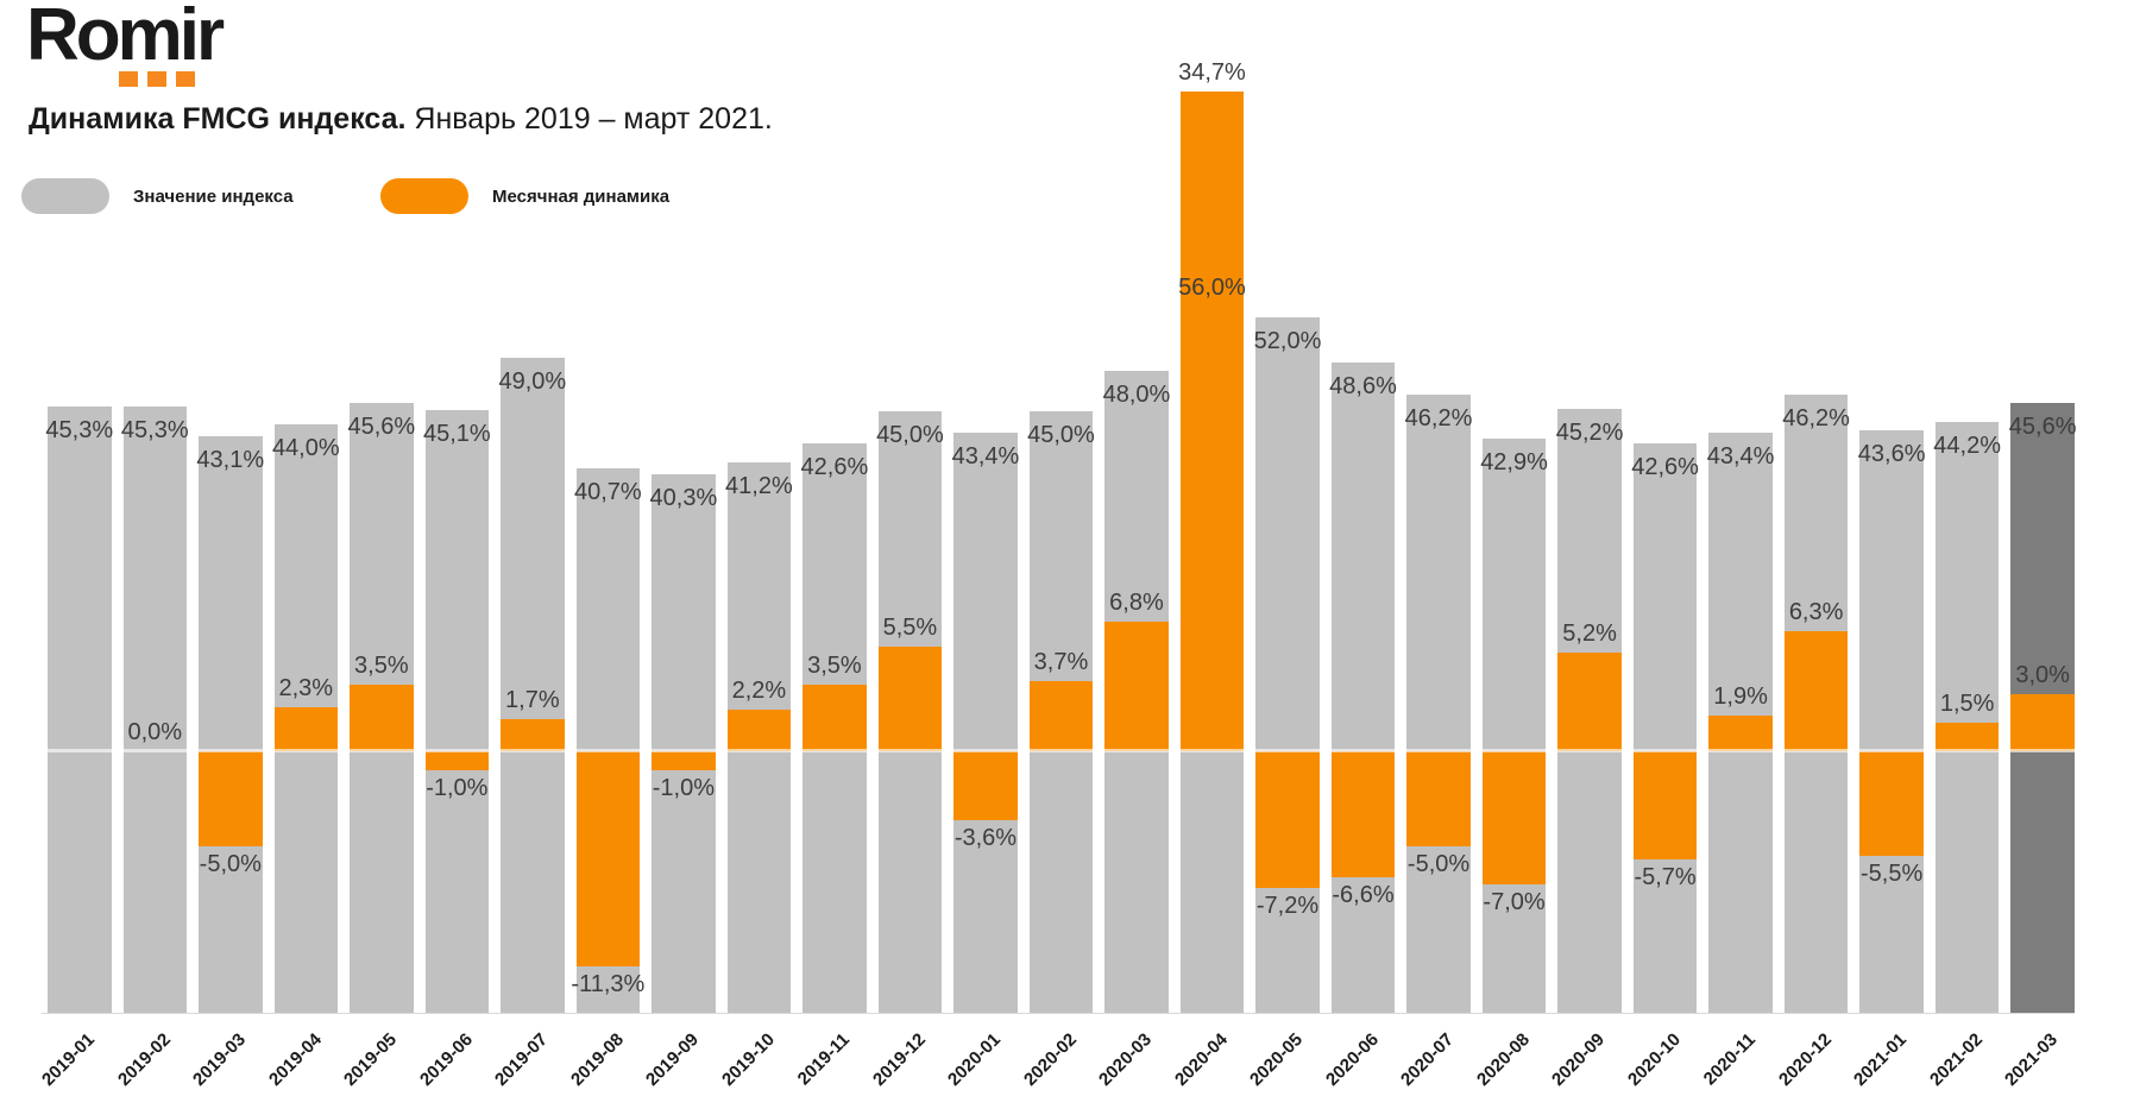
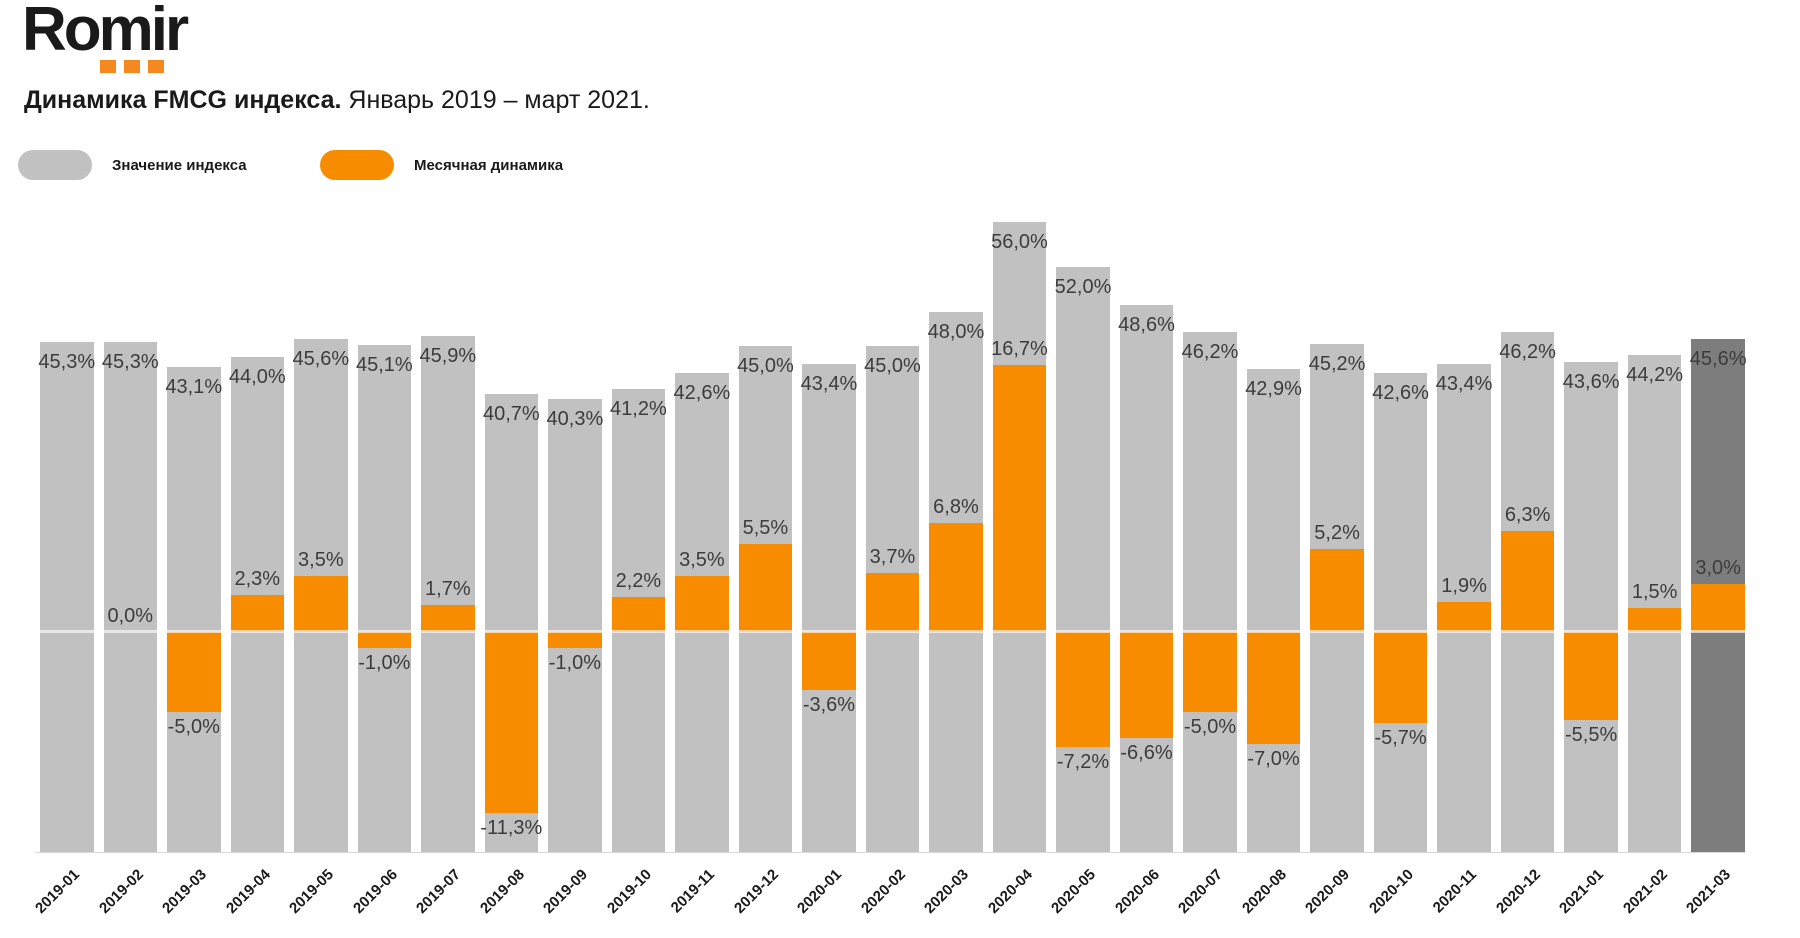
Значение индекса/2019-07: 49,0% -> 45,9%
Месячная динамика/2020-04: 34,7% -> 16,7%
